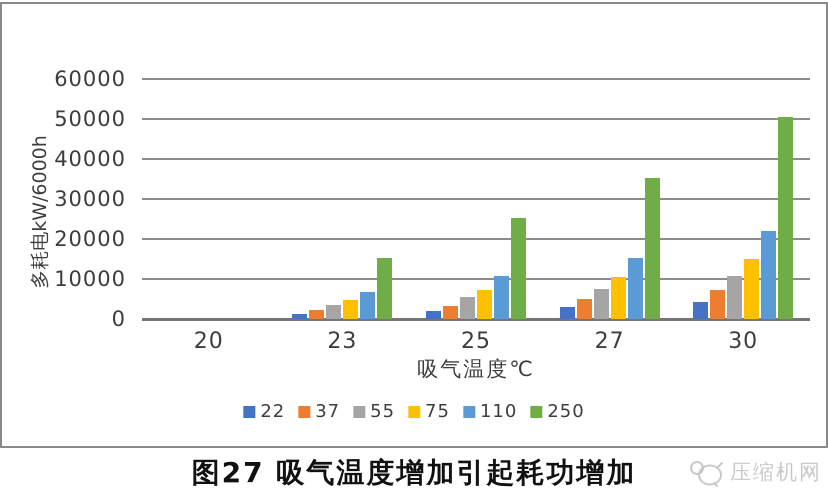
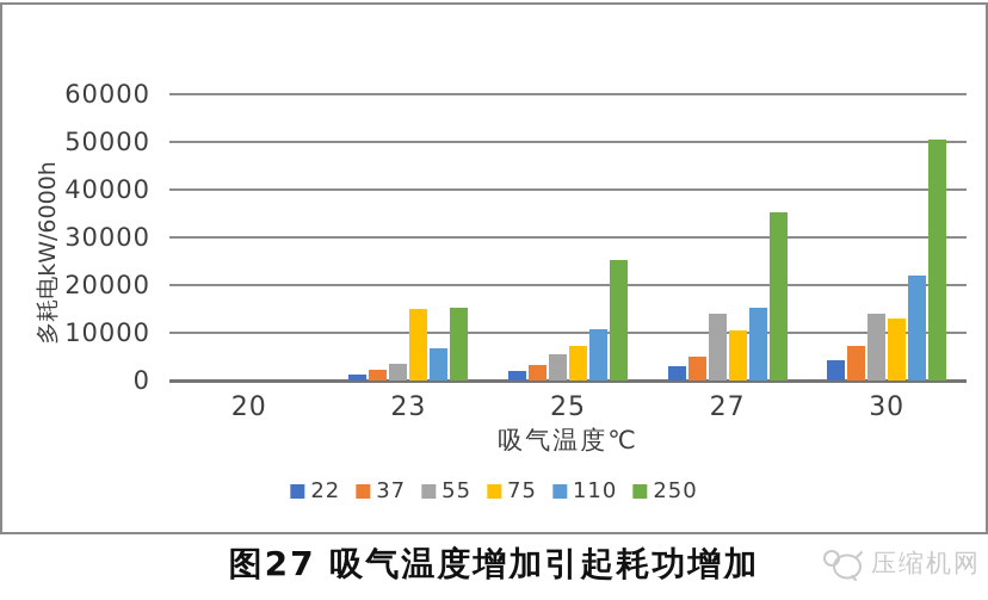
75/23: 5000 -> 15000
55/27: 7000 -> 14000
55/30: 11000 -> 14000
75/30: 15000 -> 13000
